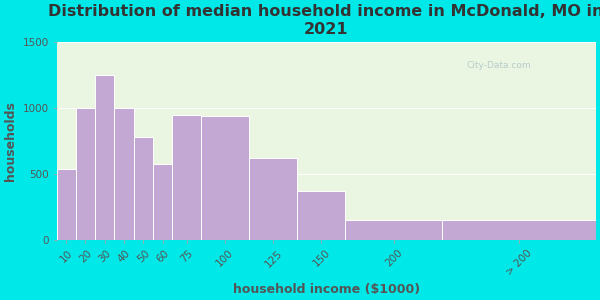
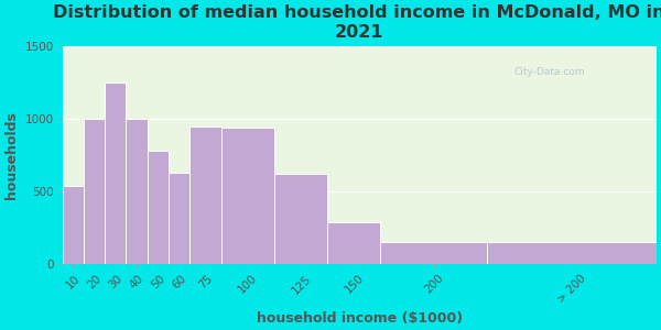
60: 580 -> 630
150: 370 -> 290
